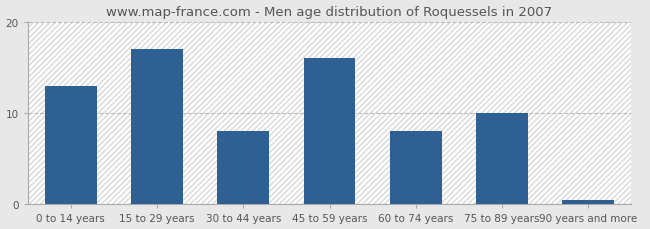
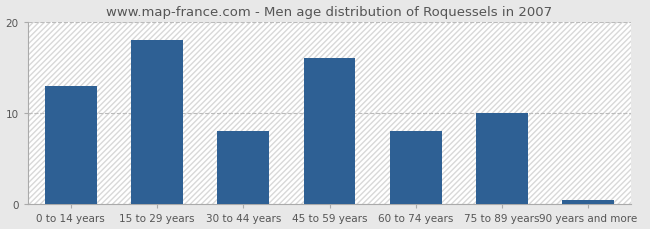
15 to 29 years: 17.0 -> 18.0
